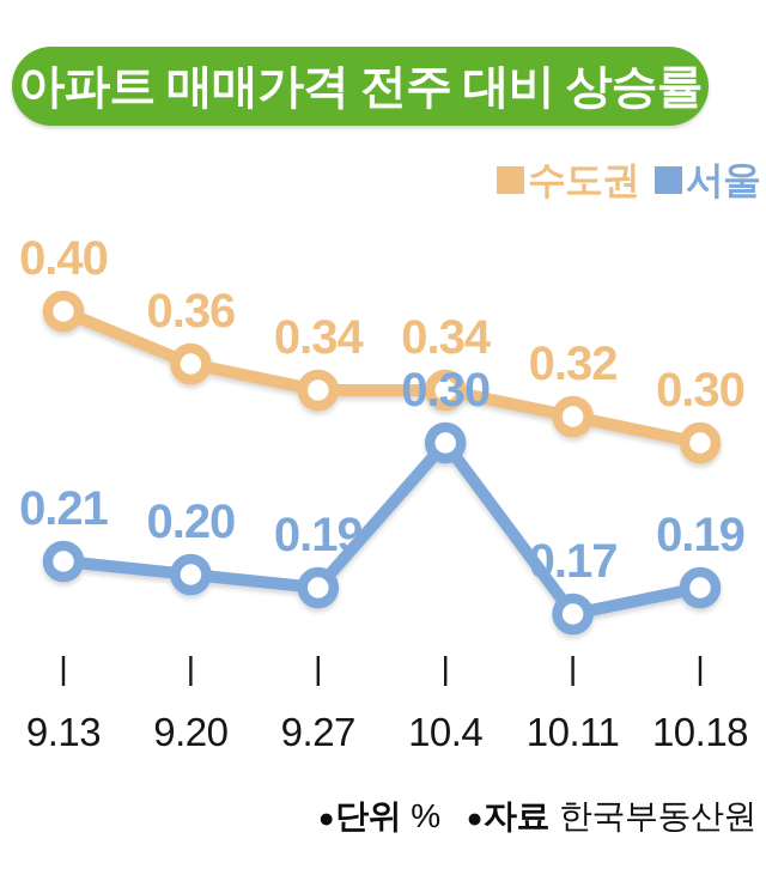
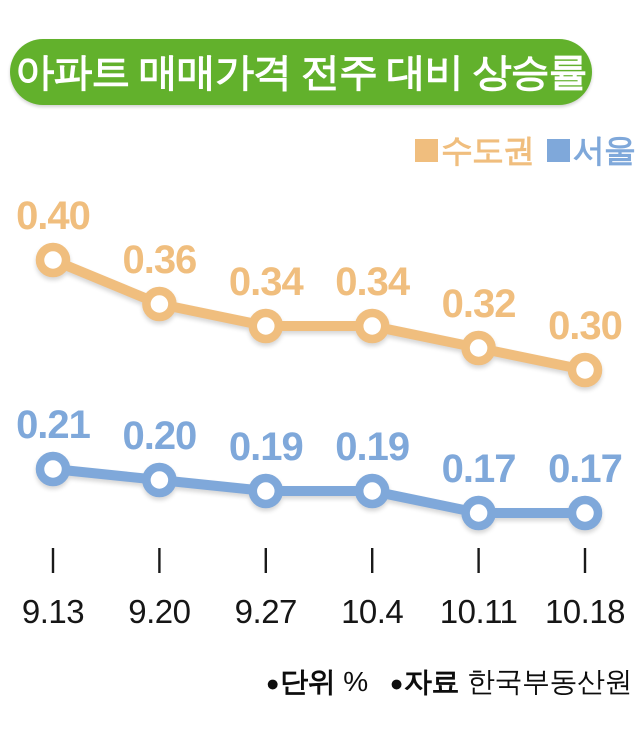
서울/10.4: 0.30 -> 0.19
서울/10.18: 0.19 -> 0.17
